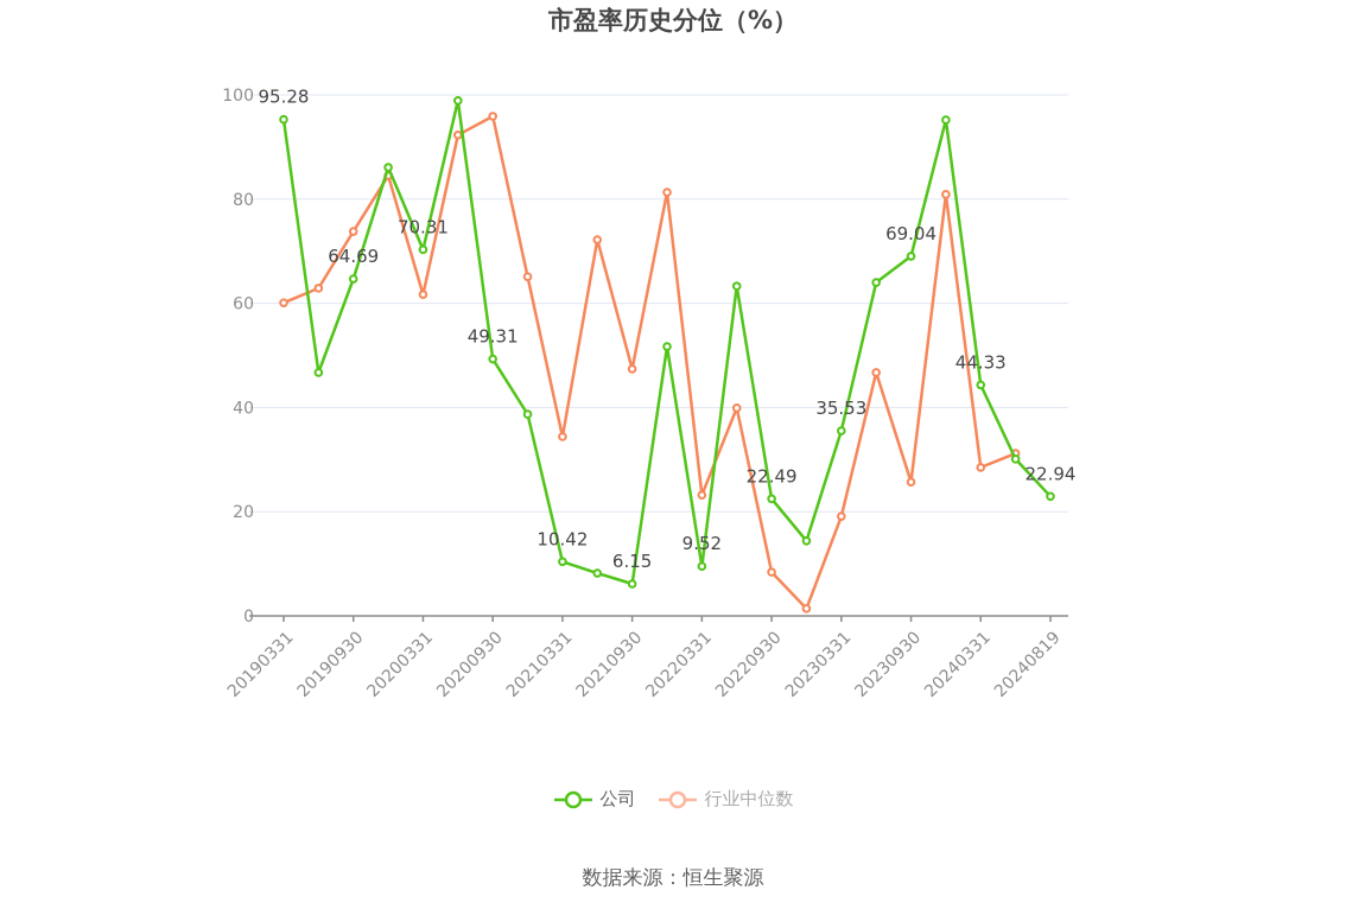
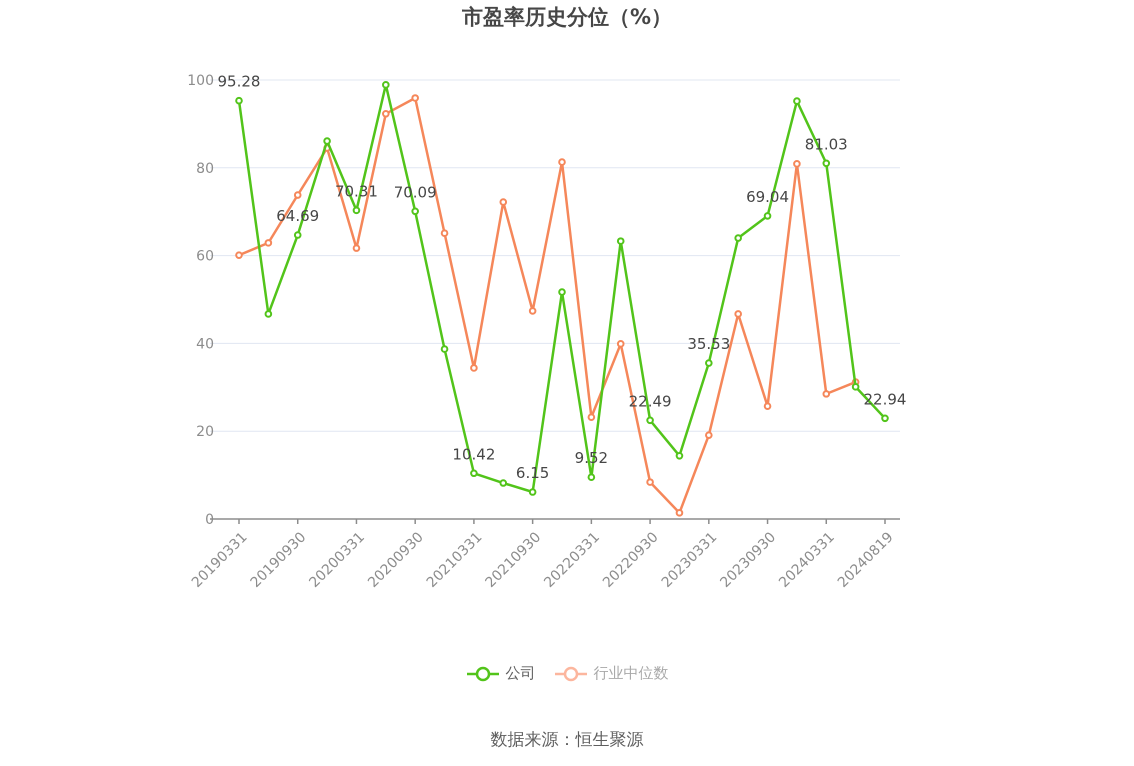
公司/20200930: 49.31 -> 70.09
公司/20240331: 44.33 -> 81.03
